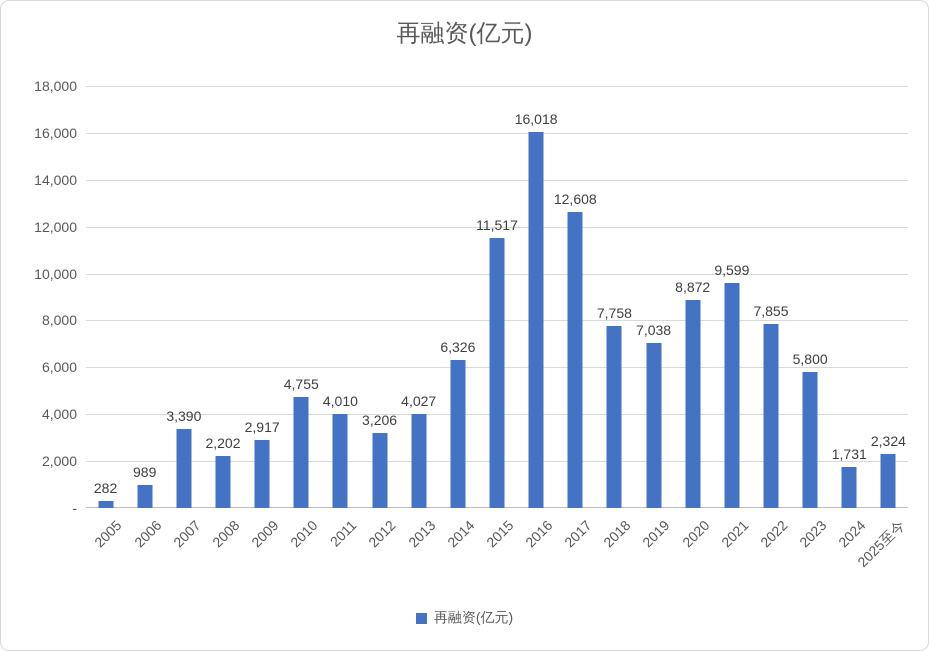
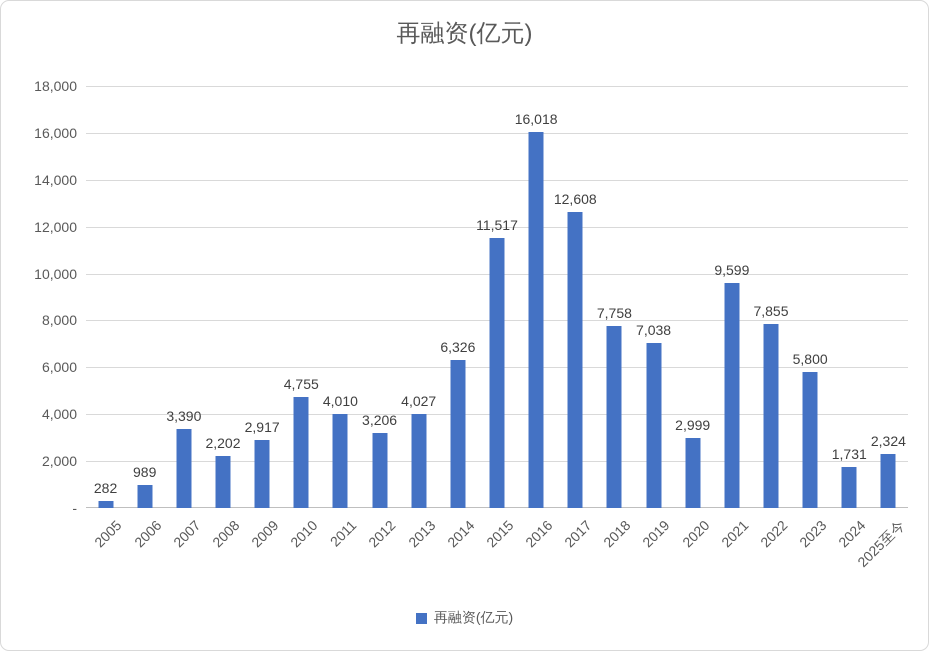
2020: 8,872 -> 2,999
